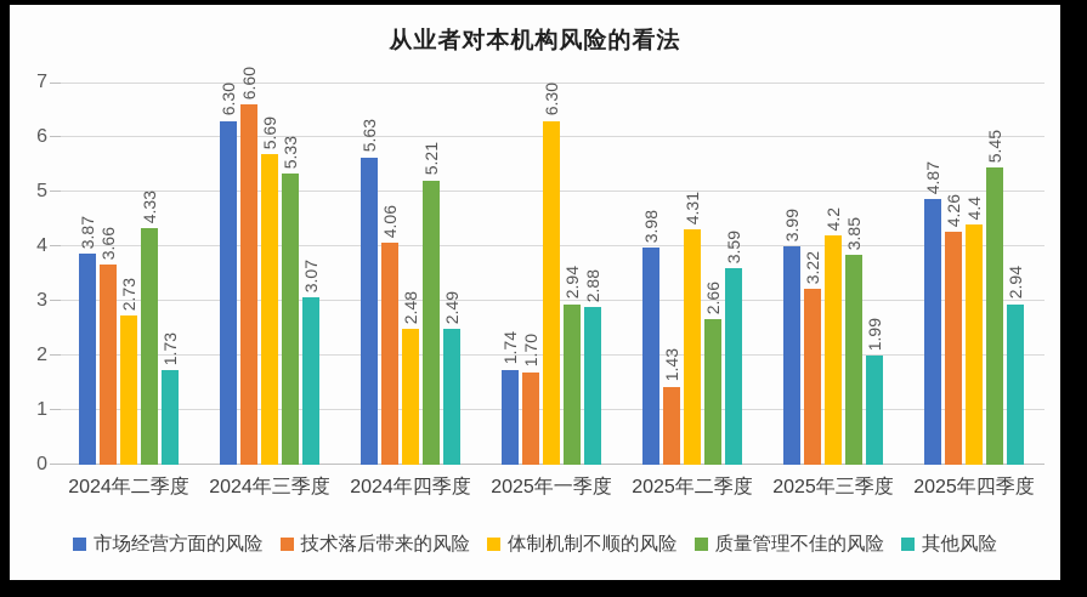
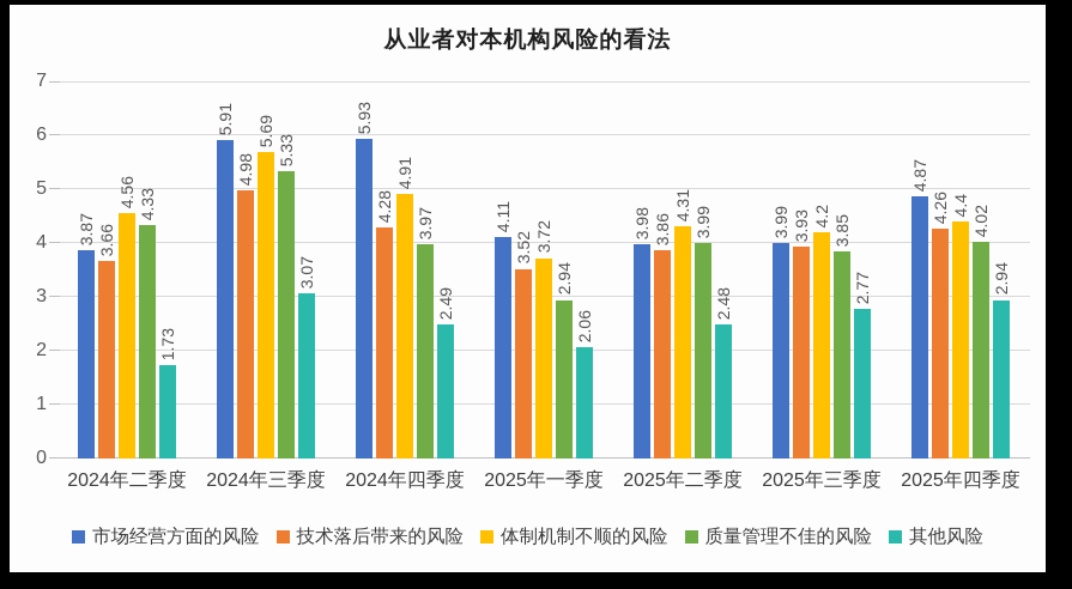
体制机制不顺的风险/2024年二季度: 2.73 -> 4.56
市场经营方面的风险/2024年三季度: 6.30 -> 5.91
技术落后带来的风险/2024年三季度: 6.60 -> 4.98
市场经营方面的风险/2024年四季度: 5.63 -> 5.93
技术落后带来的风险/2024年四季度: 4.06 -> 4.28
体制机制不顺的风险/2024年四季度: 2.48 -> 4.91
质量管理不佳的风险/2024年四季度: 5.21 -> 3.97
市场经营方面的风险/2025年一季度: 1.74 -> 4.11
技术落后带来的风险/2025年一季度: 1.70 -> 3.52
体制机制不顺的风险/2025年一季度: 6.30 -> 3.72
其他风险/2025年一季度: 2.88 -> 2.06
技术落后带来的风险/2025年二季度: 1.43 -> 3.86
质量管理不佳的风险/2025年二季度: 2.66 -> 3.99
其他风险/2025年二季度: 3.59 -> 2.48
技术落后带来的风险/2025年三季度: 3.22 -> 3.93
其他风险/2025年三季度: 1.99 -> 2.77
质量管理不佳的风险/2025年四季度: 5.45 -> 4.02
